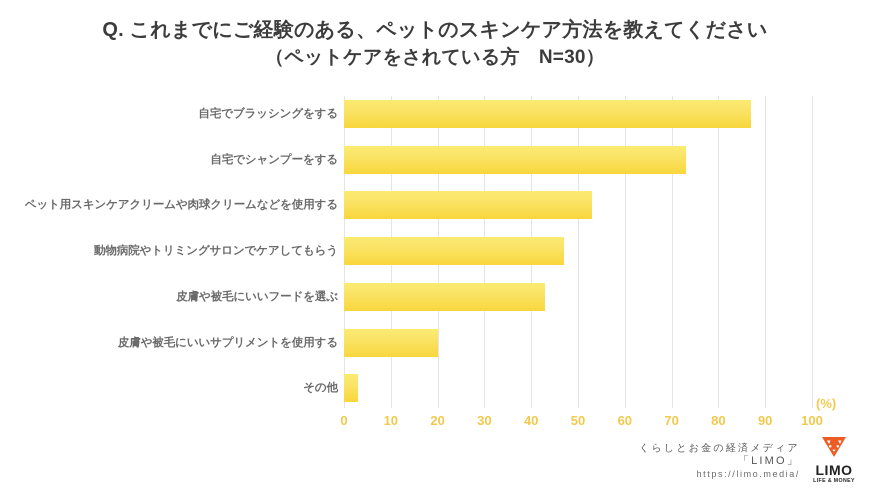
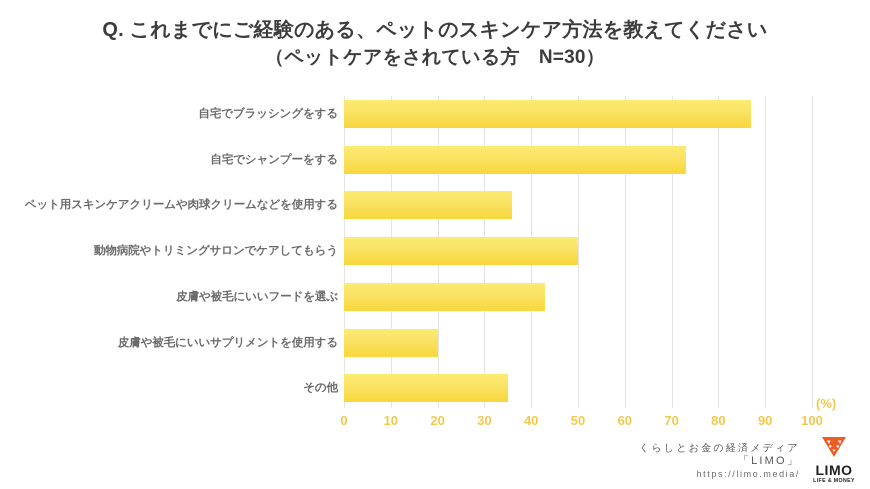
ペット用スキンケアクリームや肉球クリームなどを使用する: 53 -> 36
動物病院やトリミングサロンでケアしてもらう: 47 -> 50
その他: 3 -> 35
